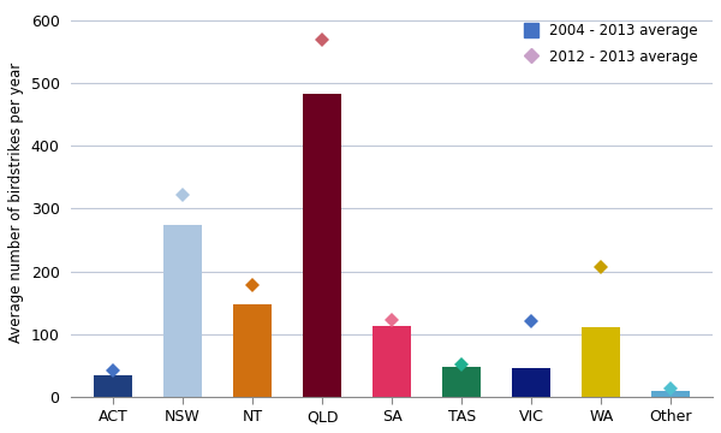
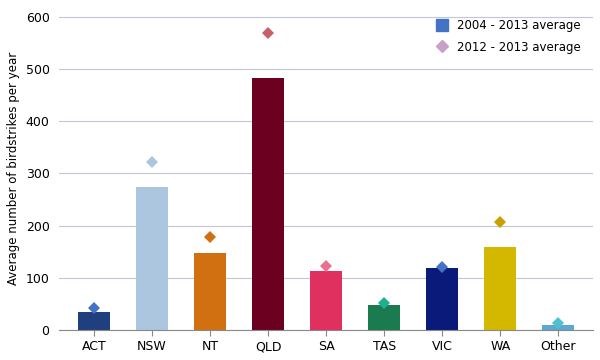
VIC: 46 -> 118
WA: 110 -> 158
